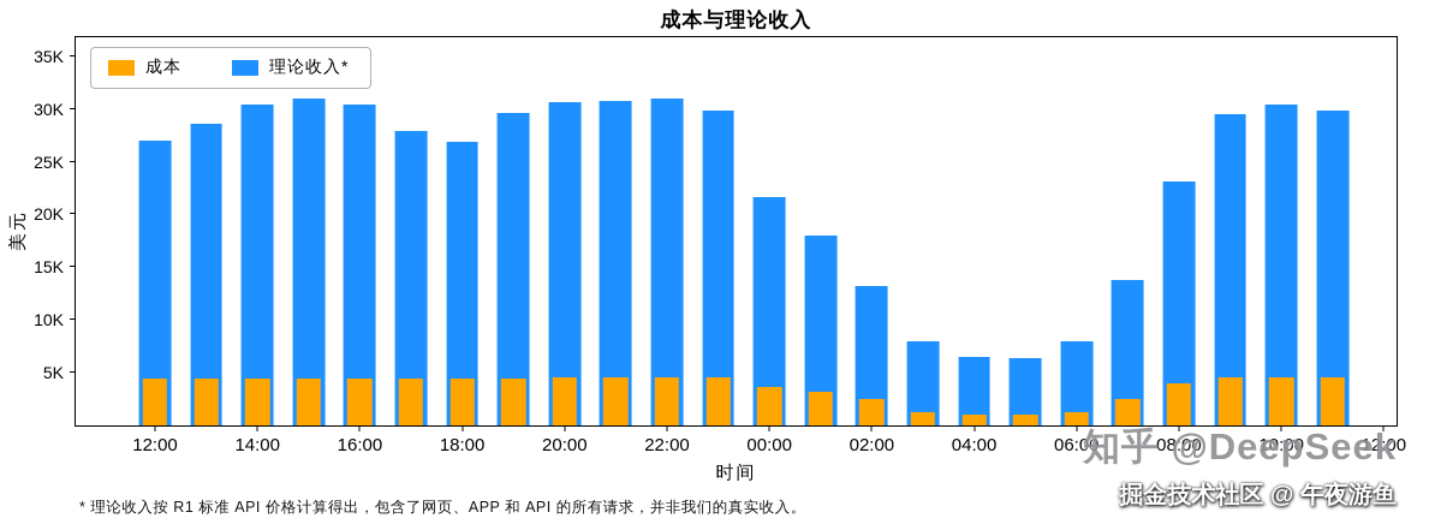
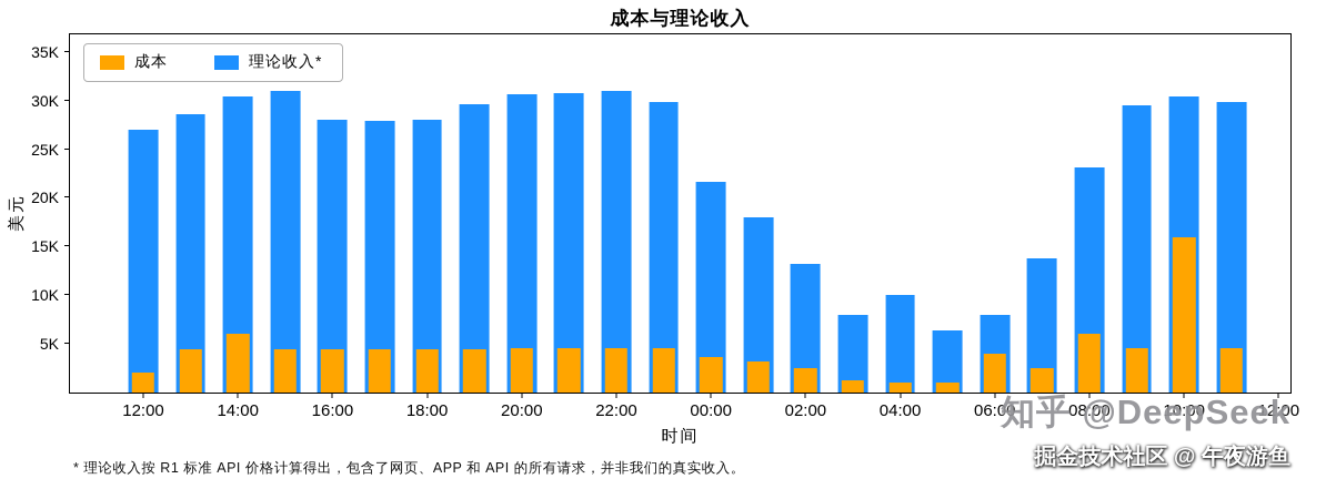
成本/12:00: 4K -> 2K
成本/14:00: 4K -> 6K
理论收入*/16:00: 30K -> 28K
理论收入*/18:00: 27K -> 28K
理论收入*/04:00: 6K -> 10K
成本/06:00: 1K -> 4K
成本/08:00: 4K -> 6K
成本/10:00: 5K -> 16K
